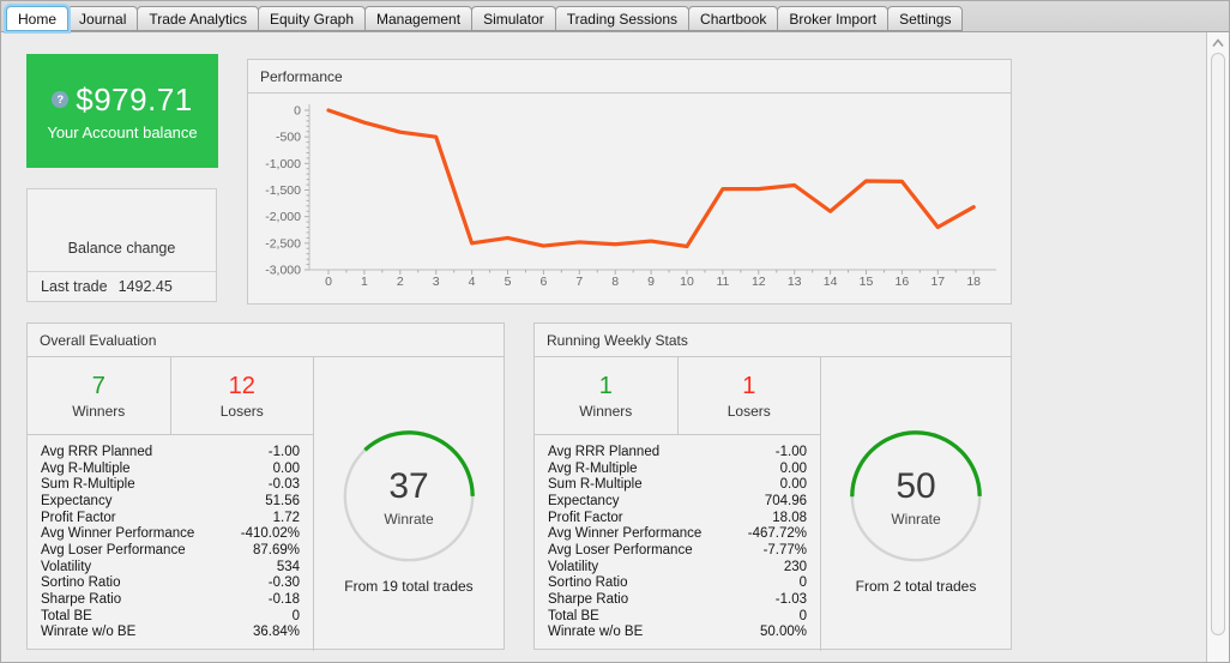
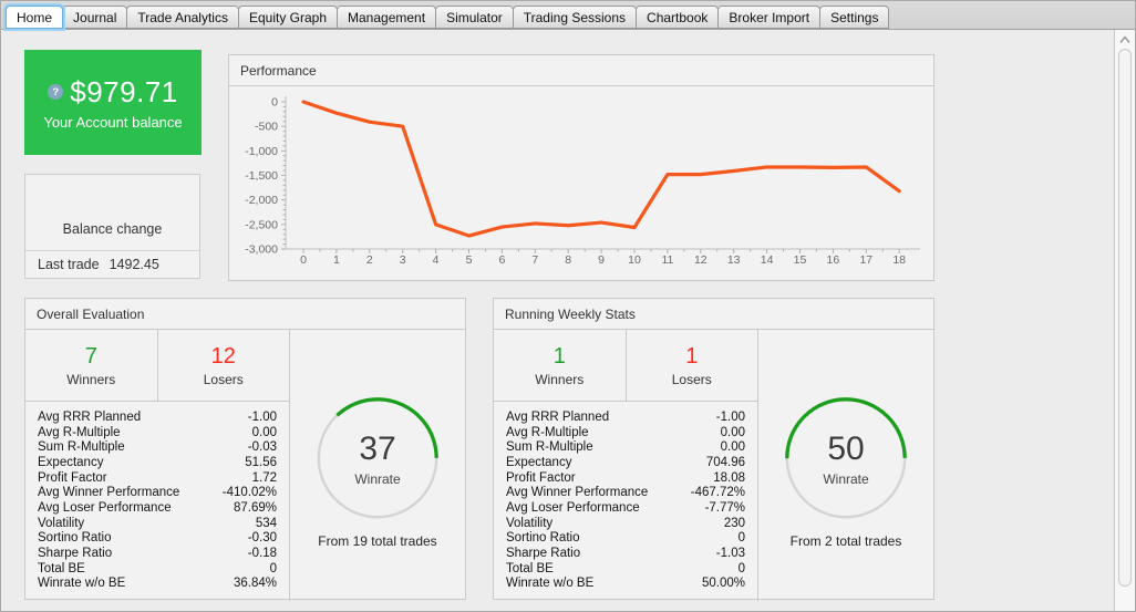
5: -2400 -> -2700
14: -1900 -> -1300
17: -2200 -> -1300
